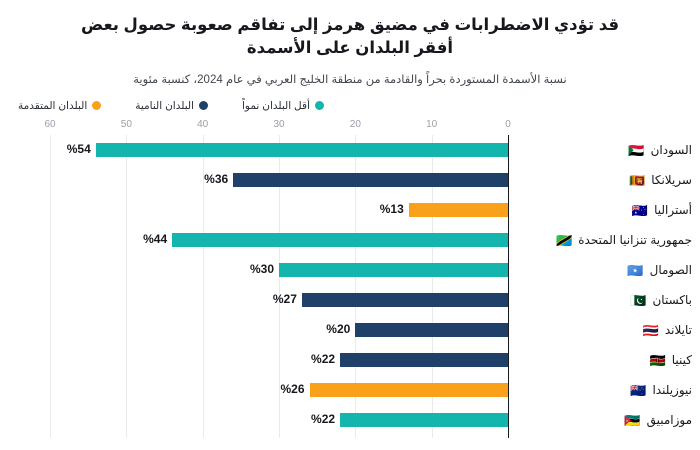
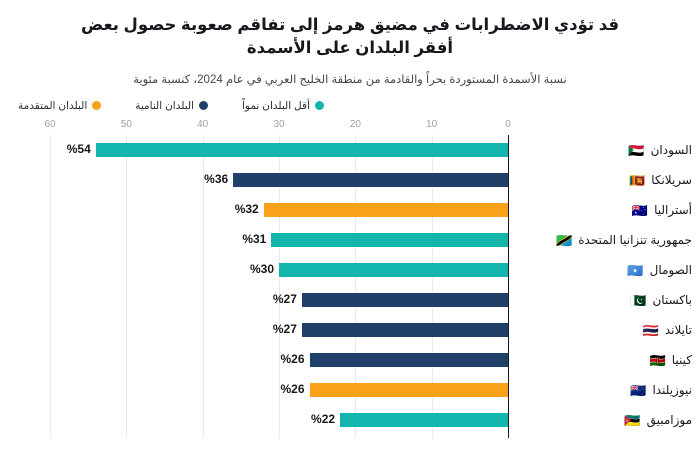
أستراليا: 13 -> 32
جمهورية تنزانيا المتحدة: 44 -> 31
تايلاند: 20 -> 27
كينيا: 22 -> 26
